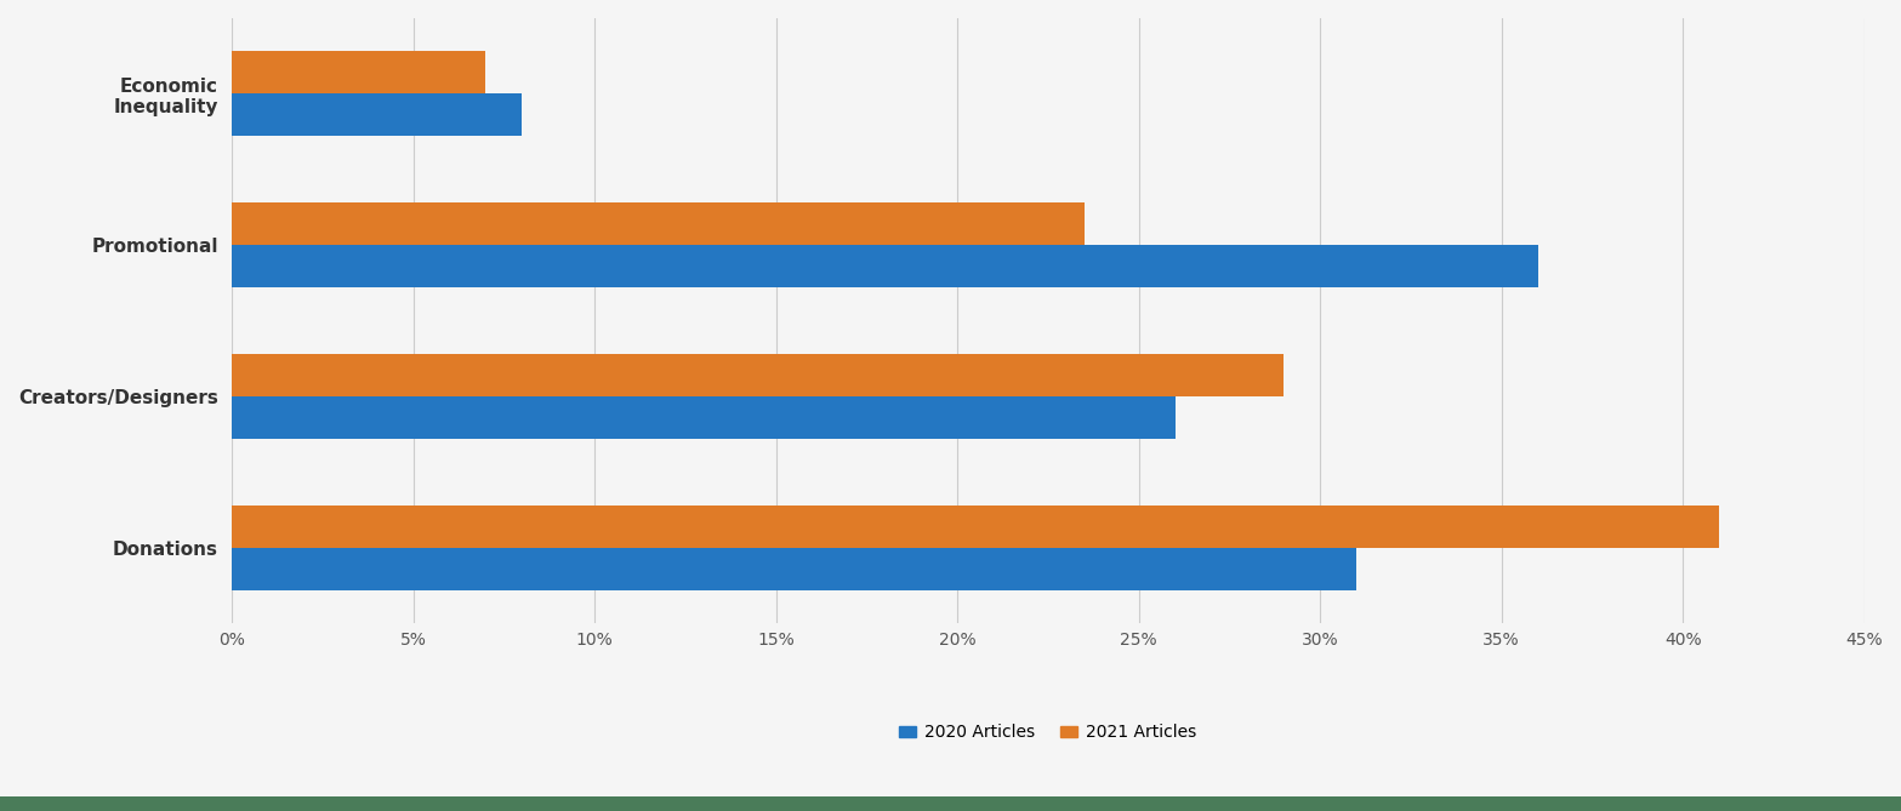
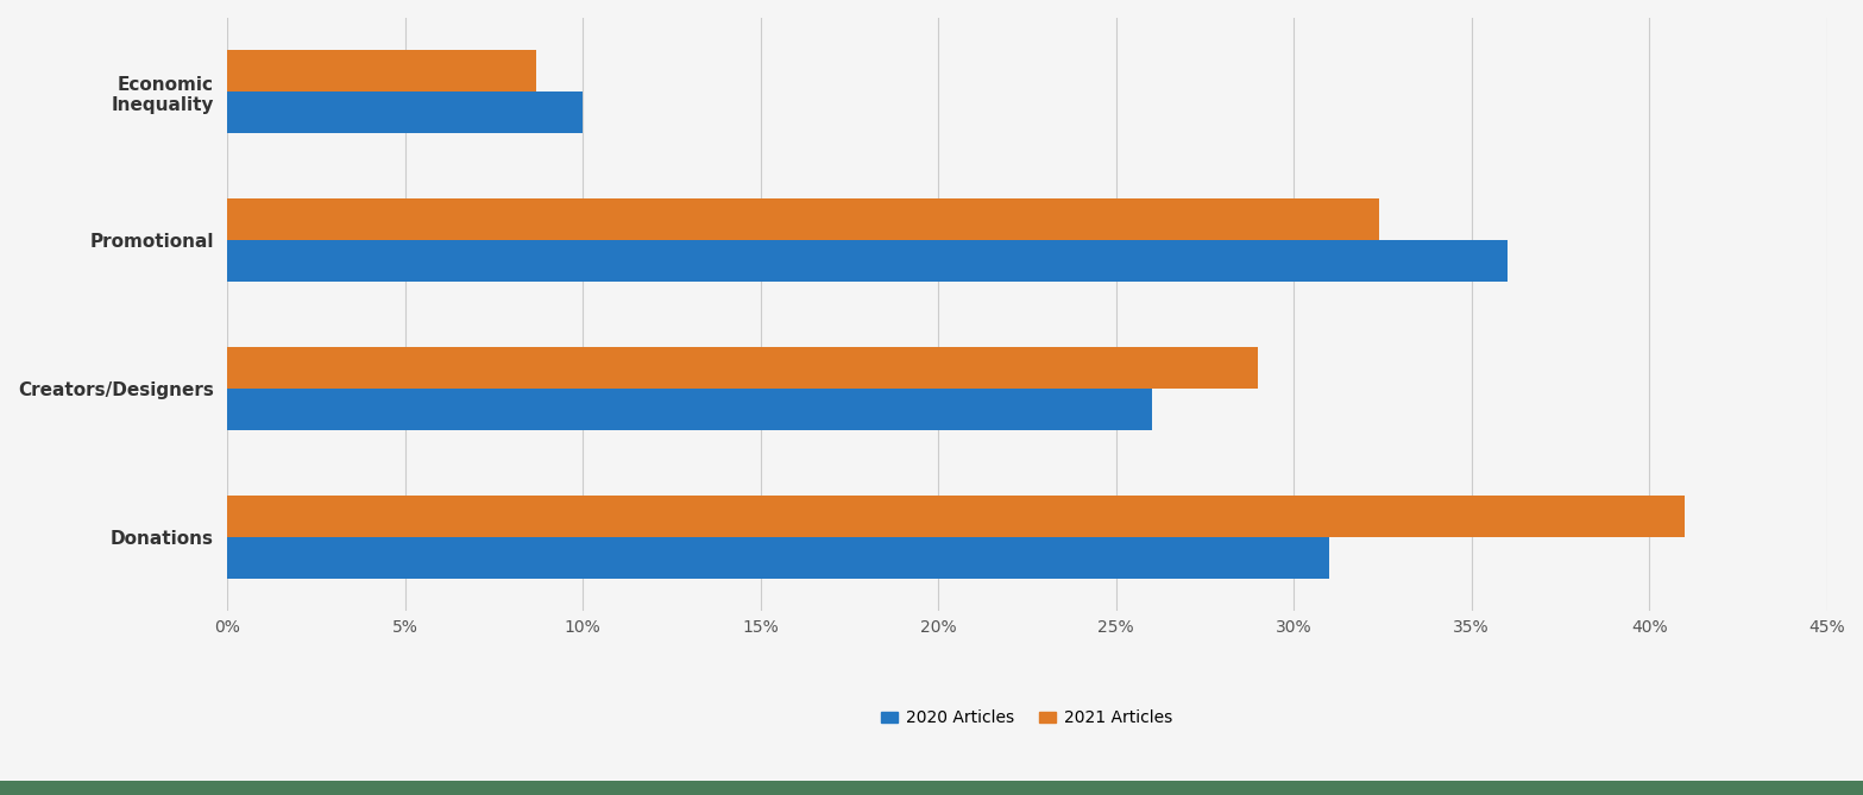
2021 Articles/Economic Inequality: 7.0% -> 8.7%
2020 Articles/Economic Inequality: 8% -> 10%
2021 Articles/Promotional: 23.5% -> 32.4%
